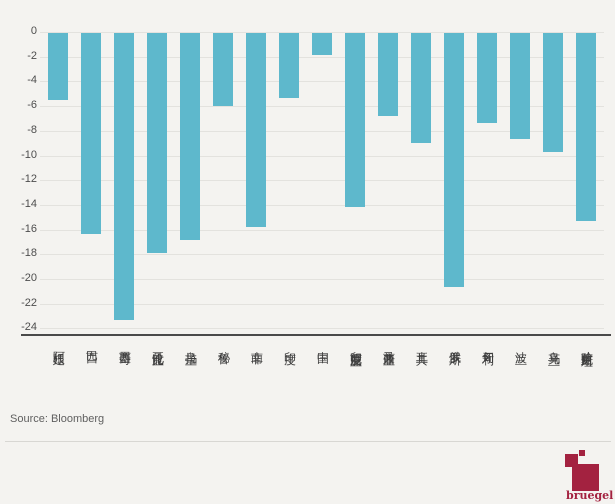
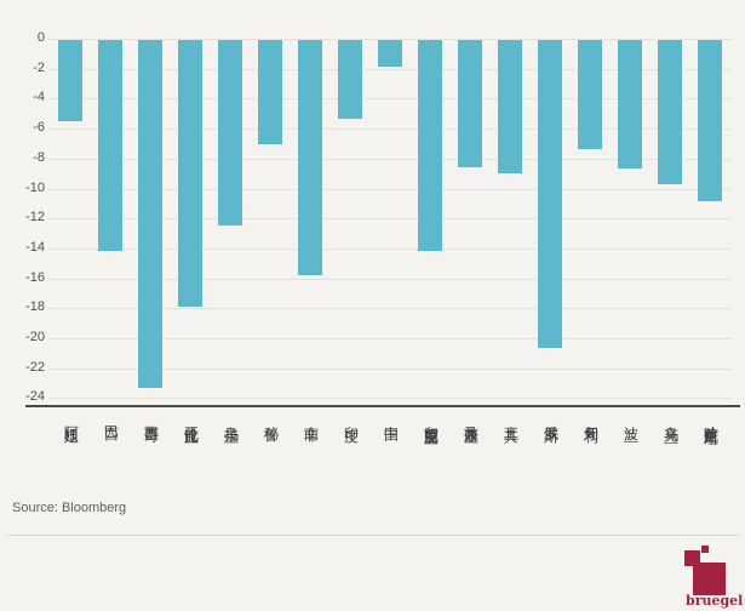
巴西: -16.3 -> -14.1
乌拉圭: -16.8 -> -12.4
秘鲁: -5.9 -> -7.0
马来西亚: -6.7 -> -8.5
哈萨克斯坦: -15.2 -> -10.8
